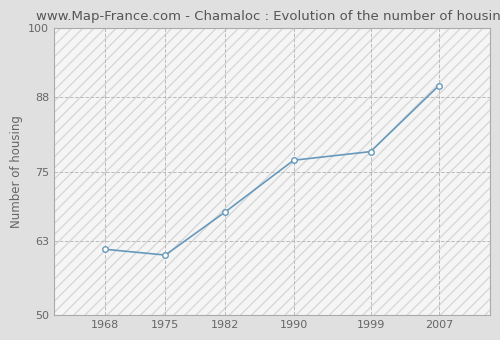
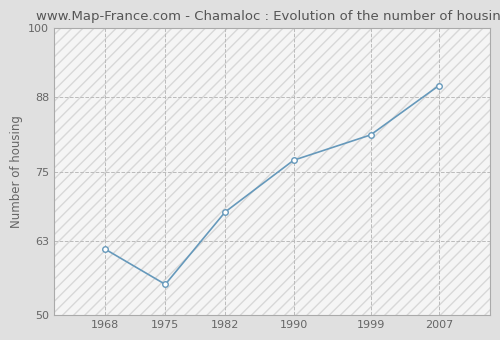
1975: 60.5 -> 55.4
1999: 78.5 -> 81.4
